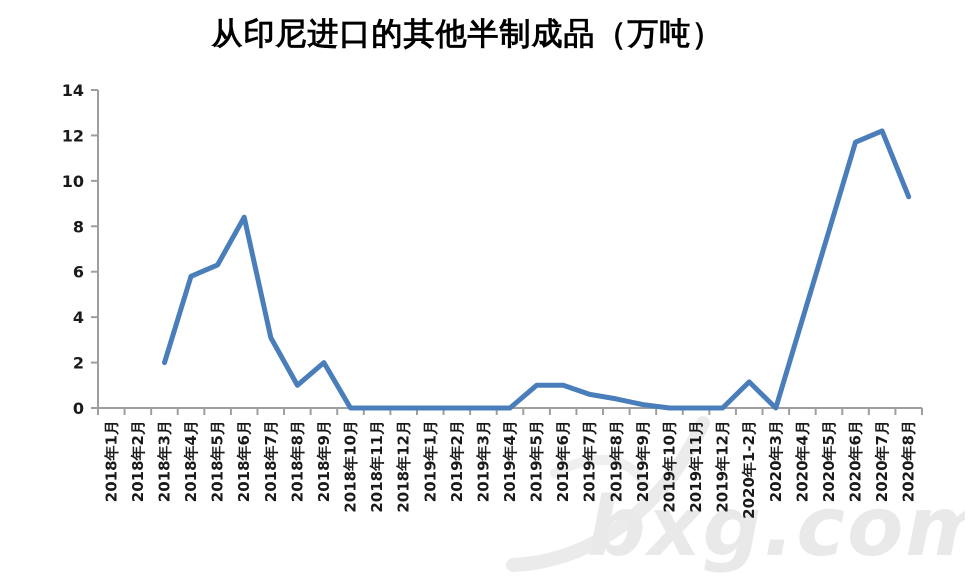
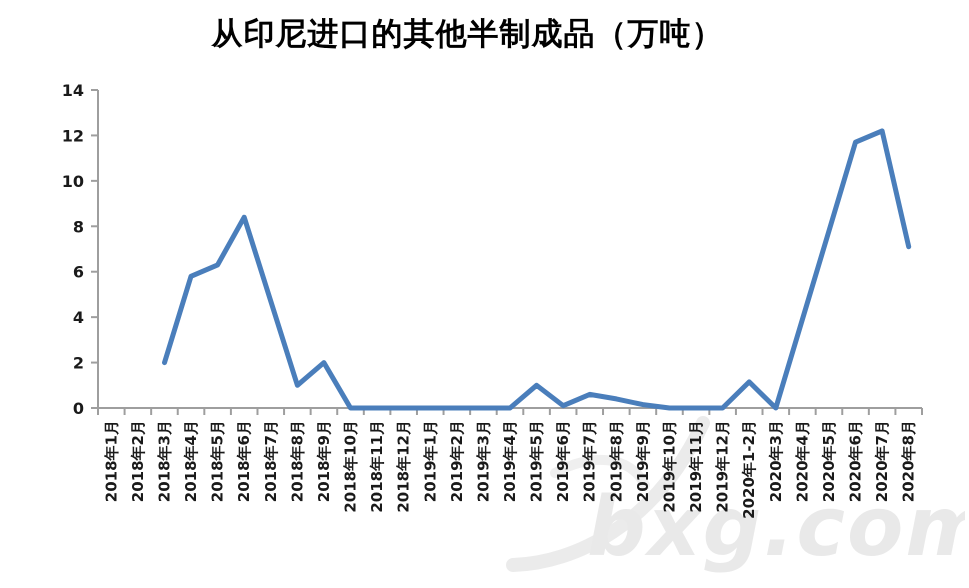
2018年7月: 3.1 -> 4.7
2019年6月: 1.0 -> 0.1
2020年8月: 9.3 -> 7.1
